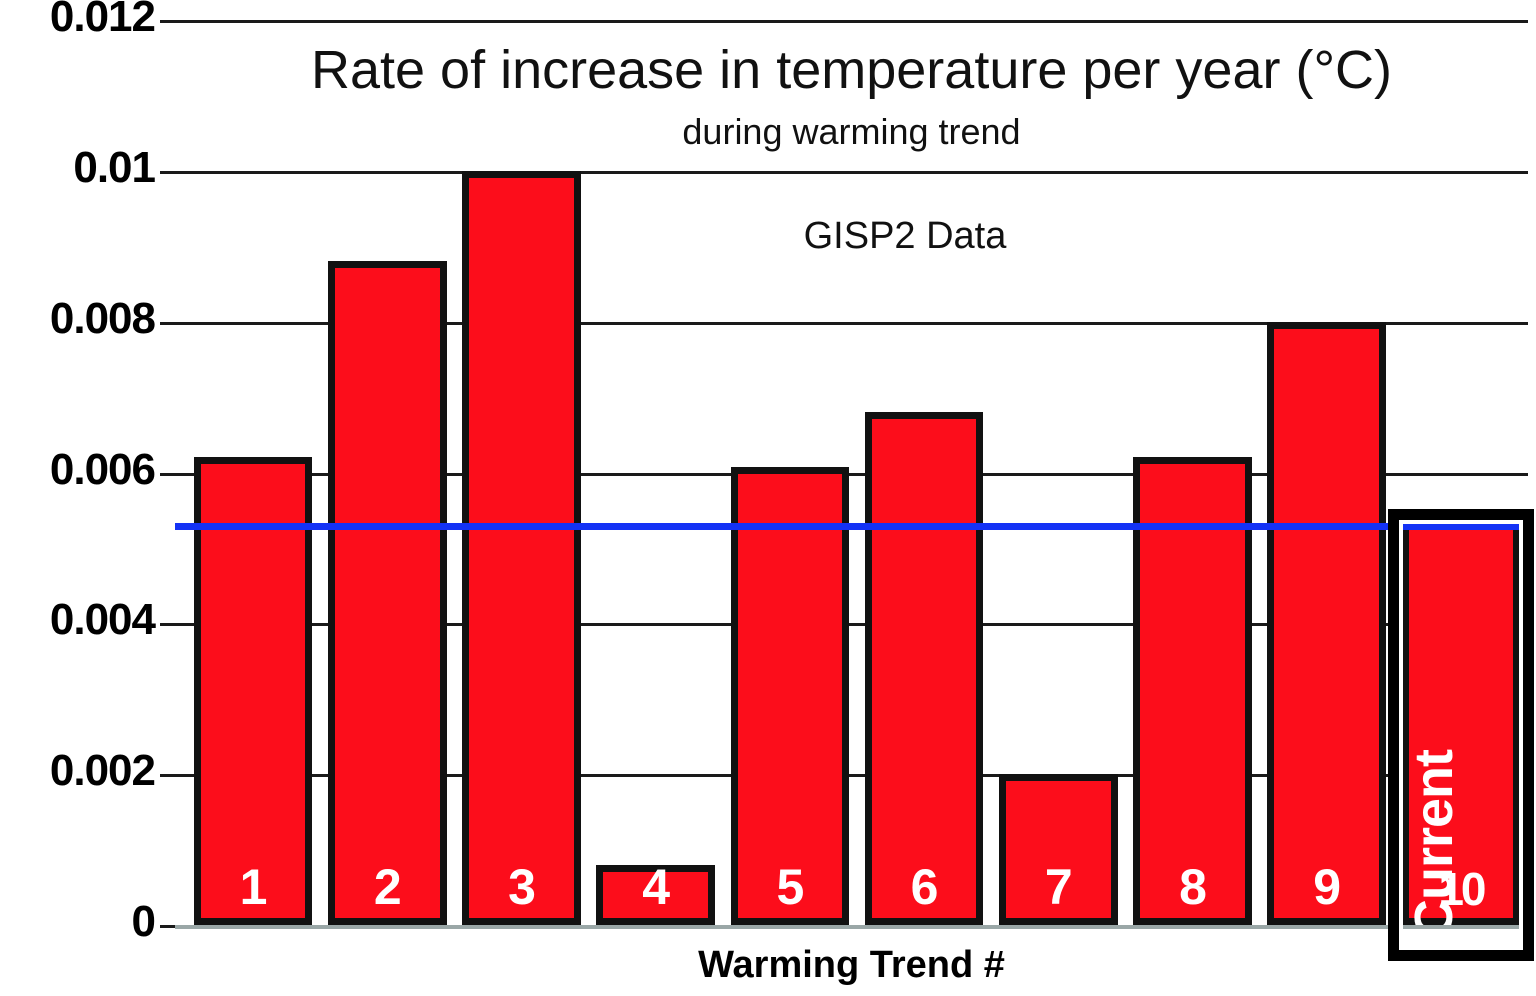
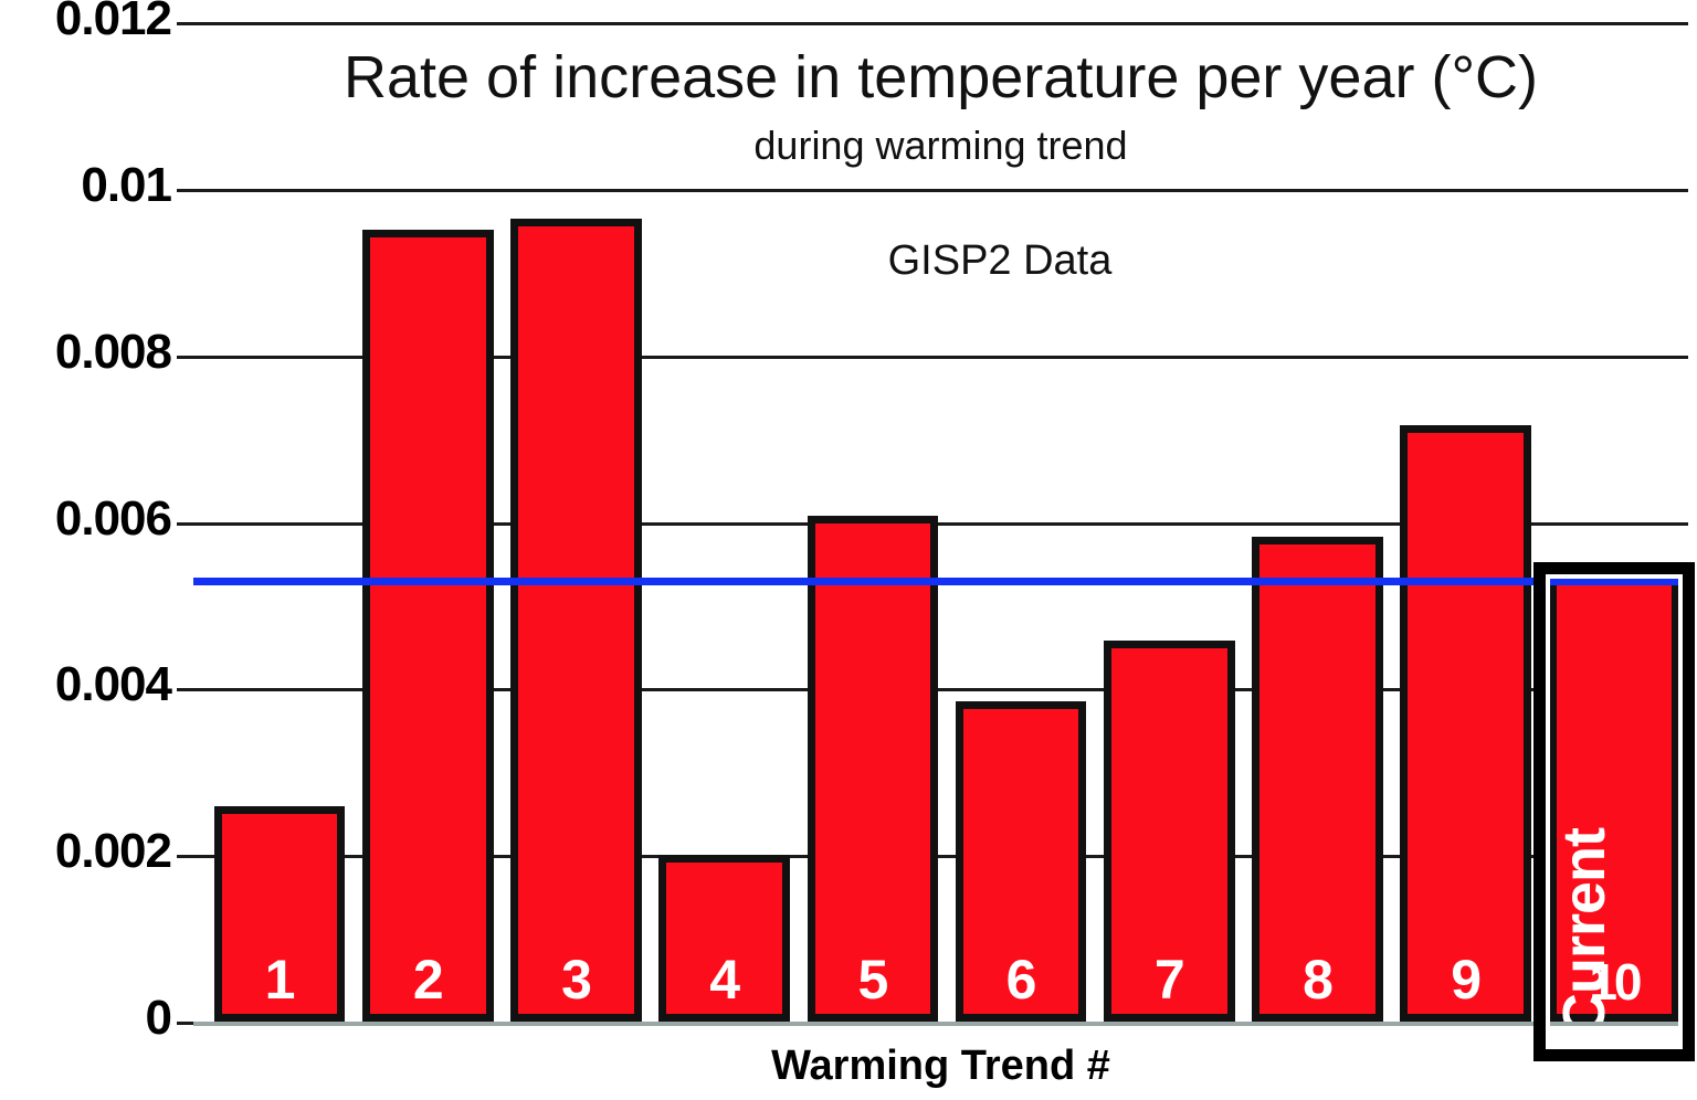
1: 0.0062 -> 0.0026
2: 0.0088 -> 0.0095
3: 0.0100 -> 0.0096
4: 0.0008 -> 0.0020
6: 0.0068 -> 0.0039
7: 0.0020 -> 0.0046
8: 0.0062 -> 0.0058
9: 0.0080 -> 0.0072
